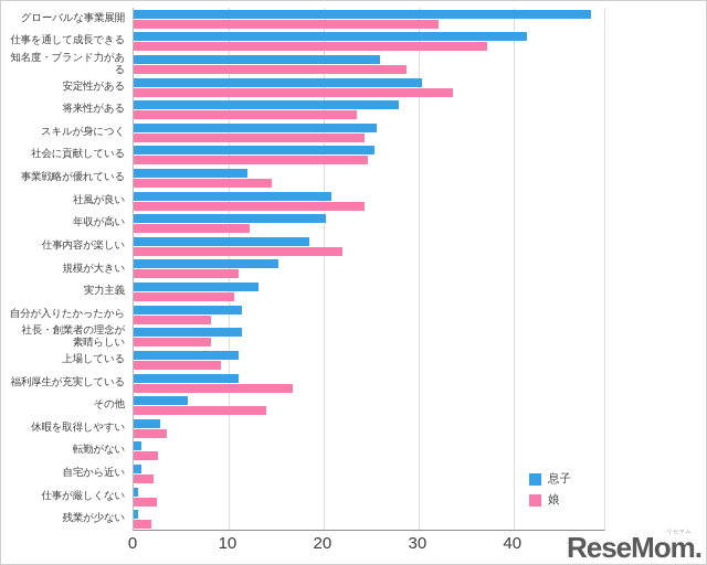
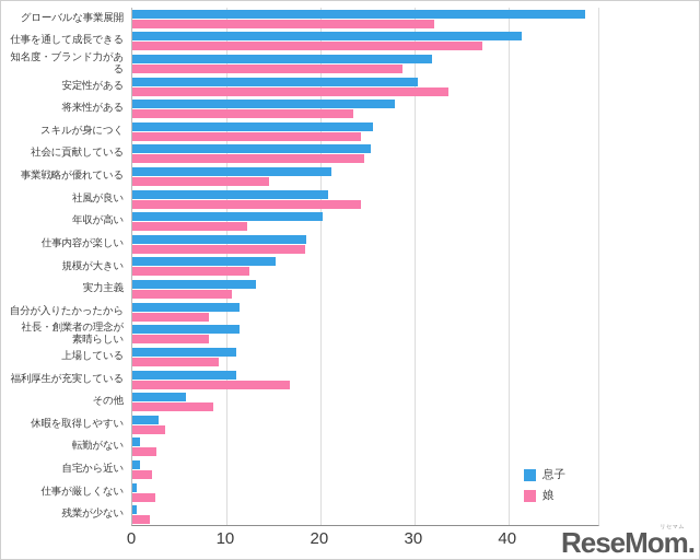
息子/知名度・ブランド力がある: 26 -> 32
息子/事業戦略が優れている: 12 -> 21
娘/仕事内容が楽しい: 22 -> 18
娘/規模が大きい: 11 -> 12
娘/その他: 14 -> 9
